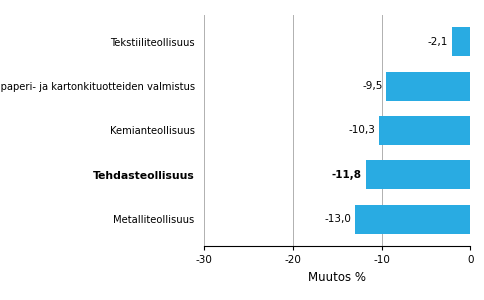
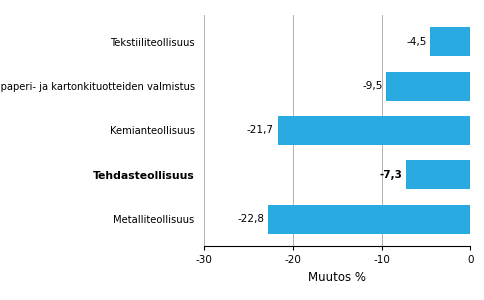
Tekstiiliteollisuus: -2,1 -> -4,5
Kemianteollisuus: -10,3 -> -21,7
Tehdasteollisuus: -11,8 -> -7,3
Metalliteollisuus: -13,0 -> -22,8
